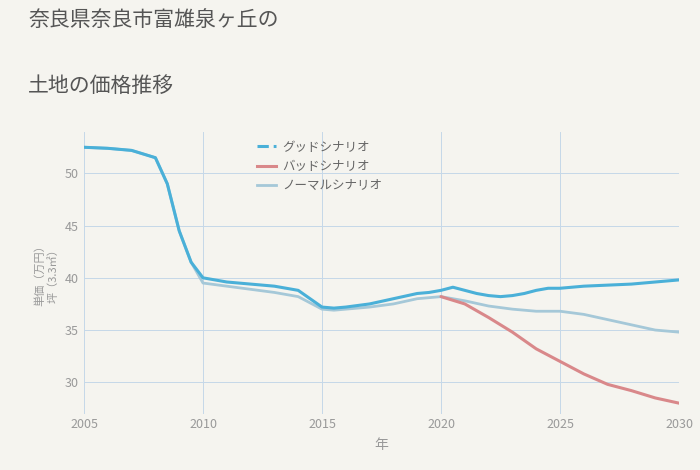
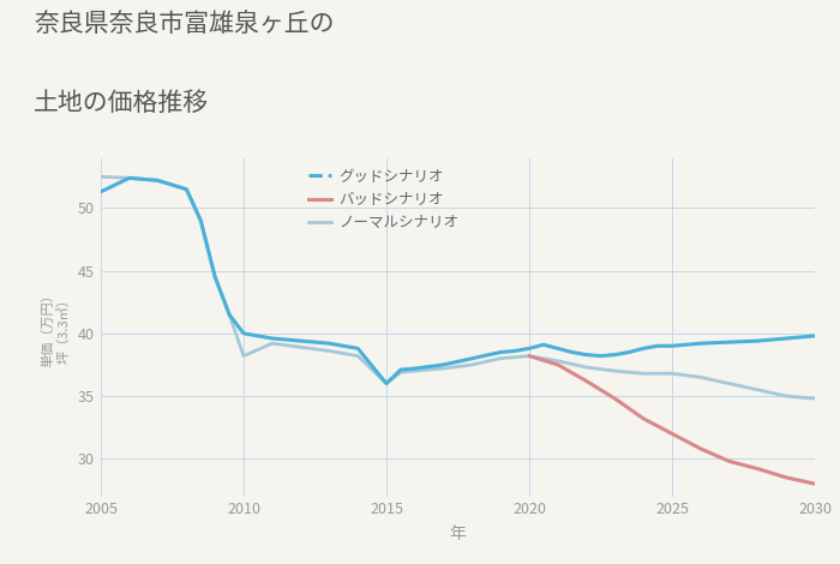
グッドシナリオ/2005: 52.5 -> 51.3
ノーマルシナリオ/2010: 39.5 -> 38.2
グッドシナリオ/2015: 37.2 -> 36.0
ノーマルシナリオ/2015: 37.0 -> 36.0
